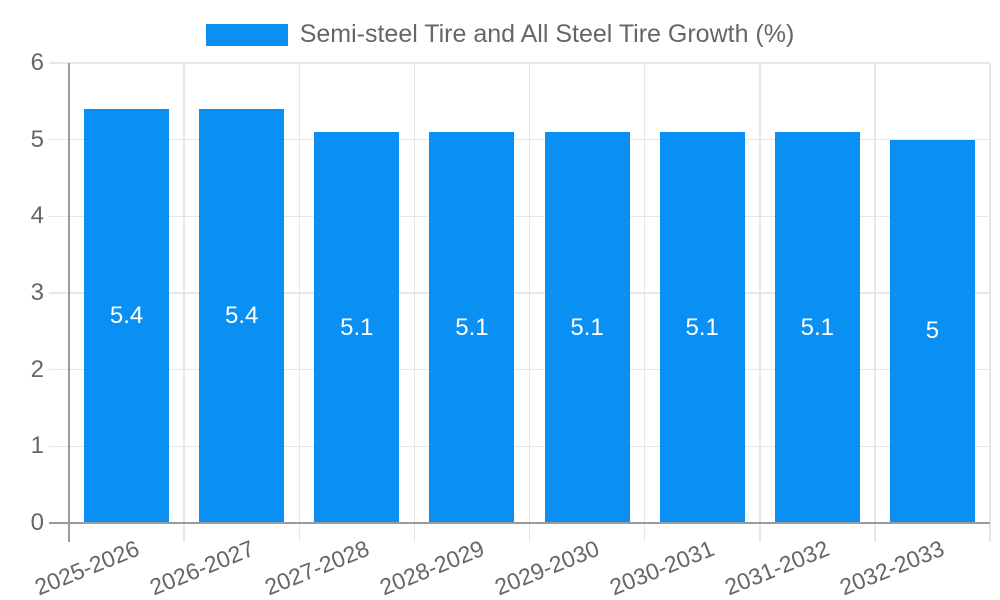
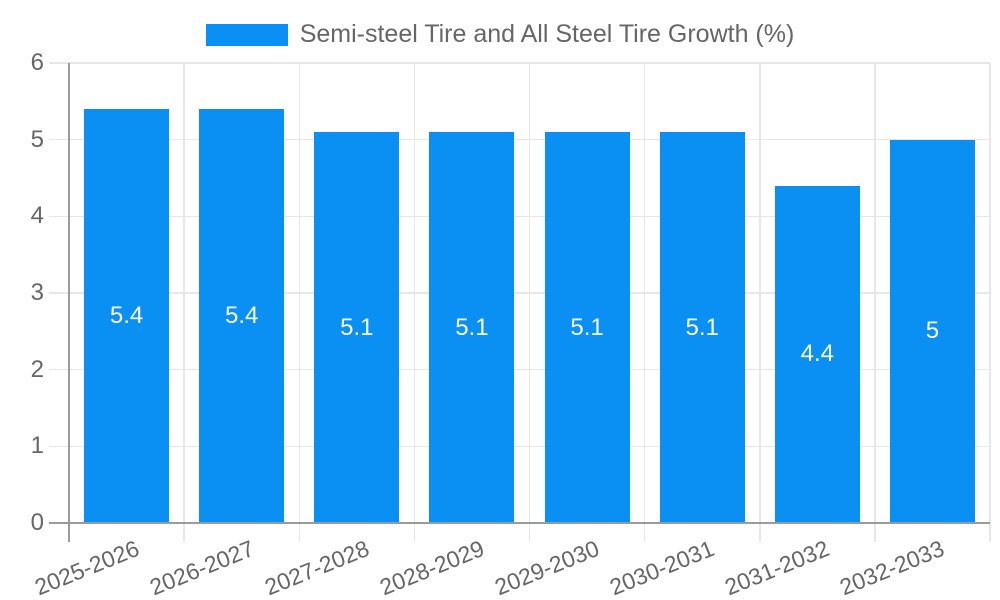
2031-2032: 5.1 -> 4.4
